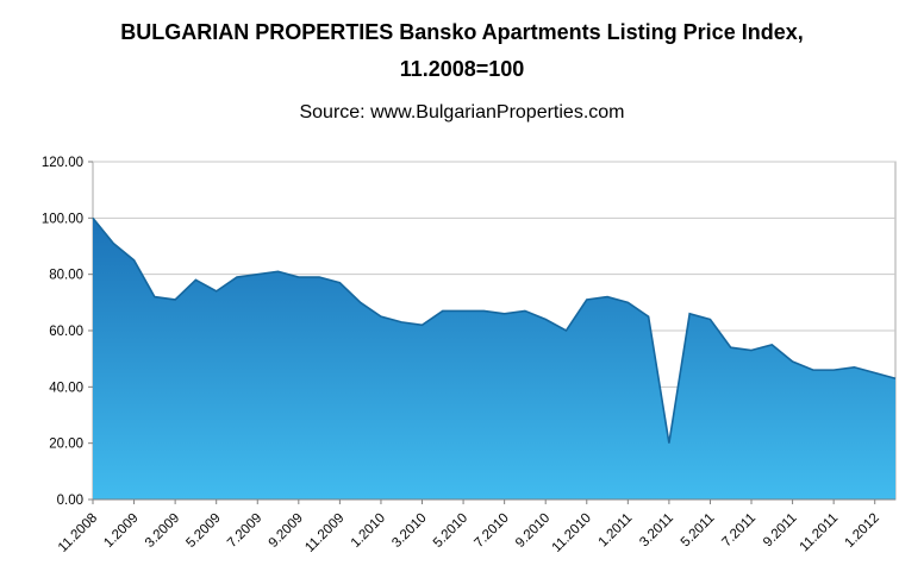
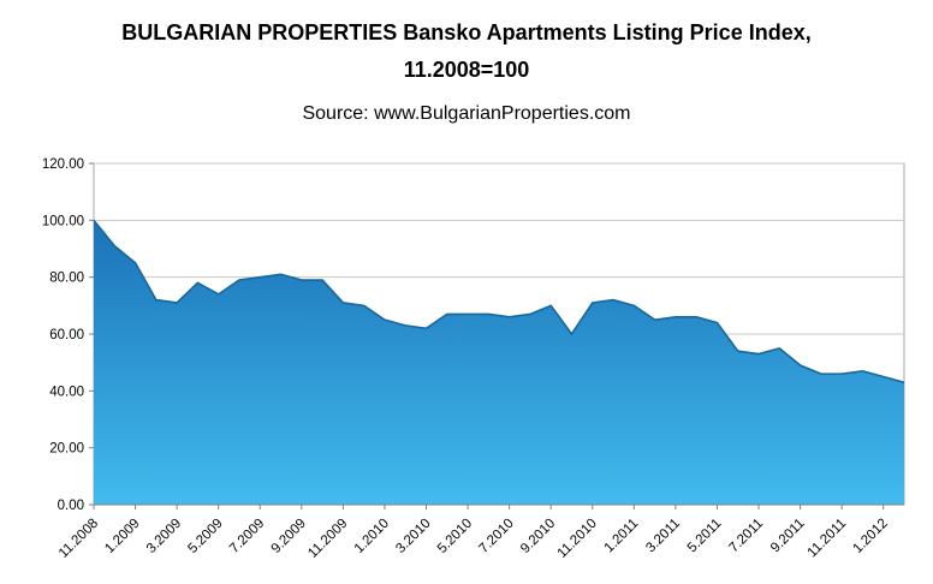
11.2009: 77 -> 71
9.2010: 64 -> 70
3.2011: 20 -> 66
